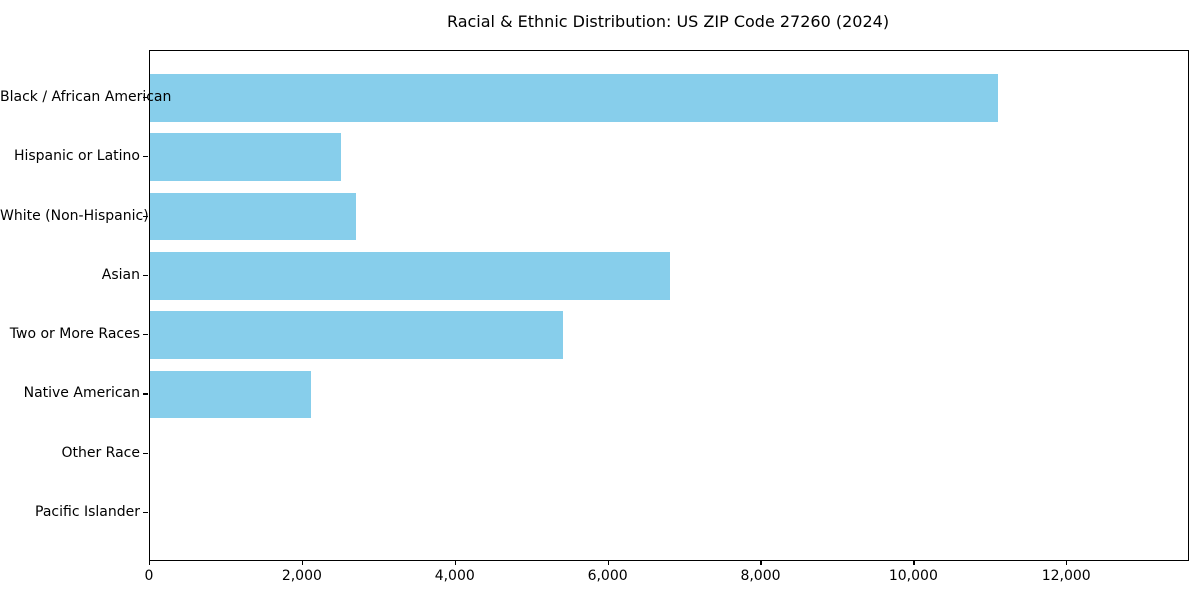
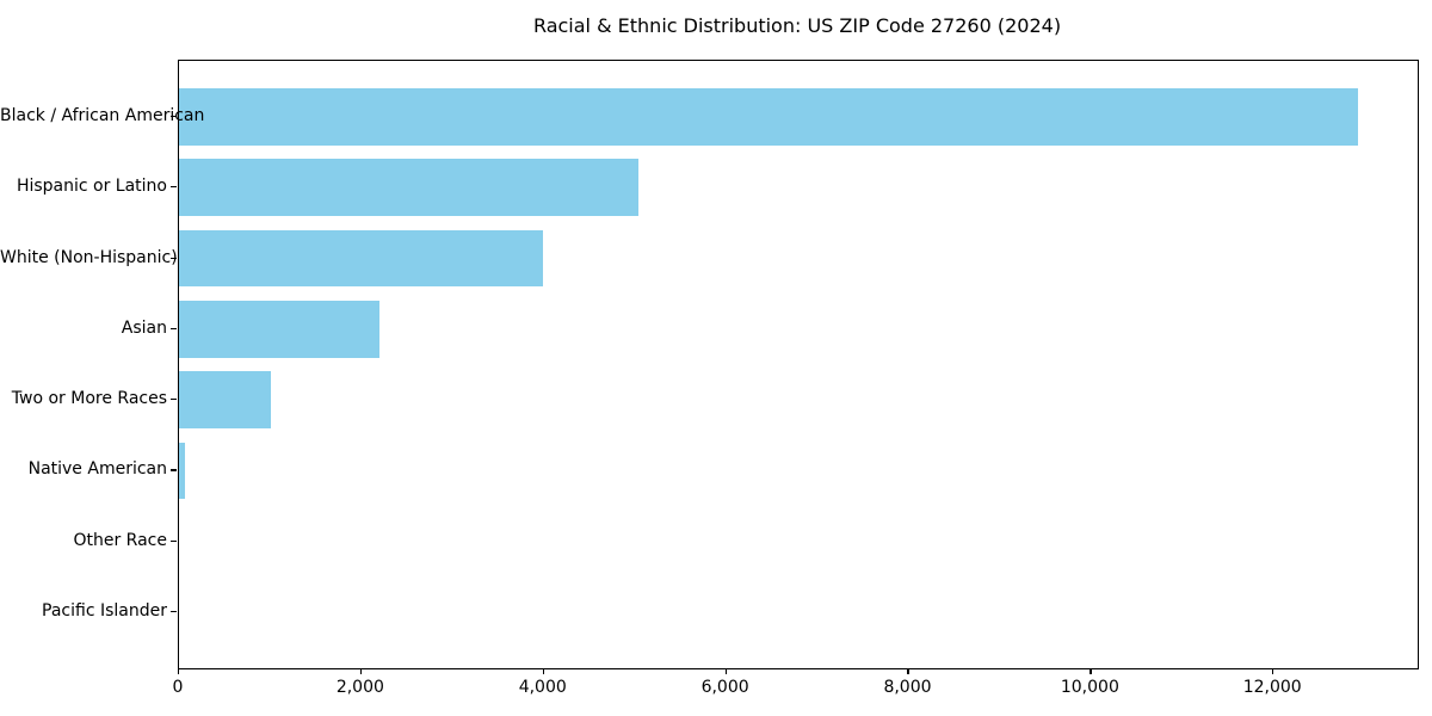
Black / African American: 11100 -> 12900
Hispanic or Latino: 2500 -> 5000
White (Non-Hispanic): 2700 -> 4000
Asian: 6800 -> 2200
Two or More Races: 5400 -> 1000
Native American: 2100 -> 100
